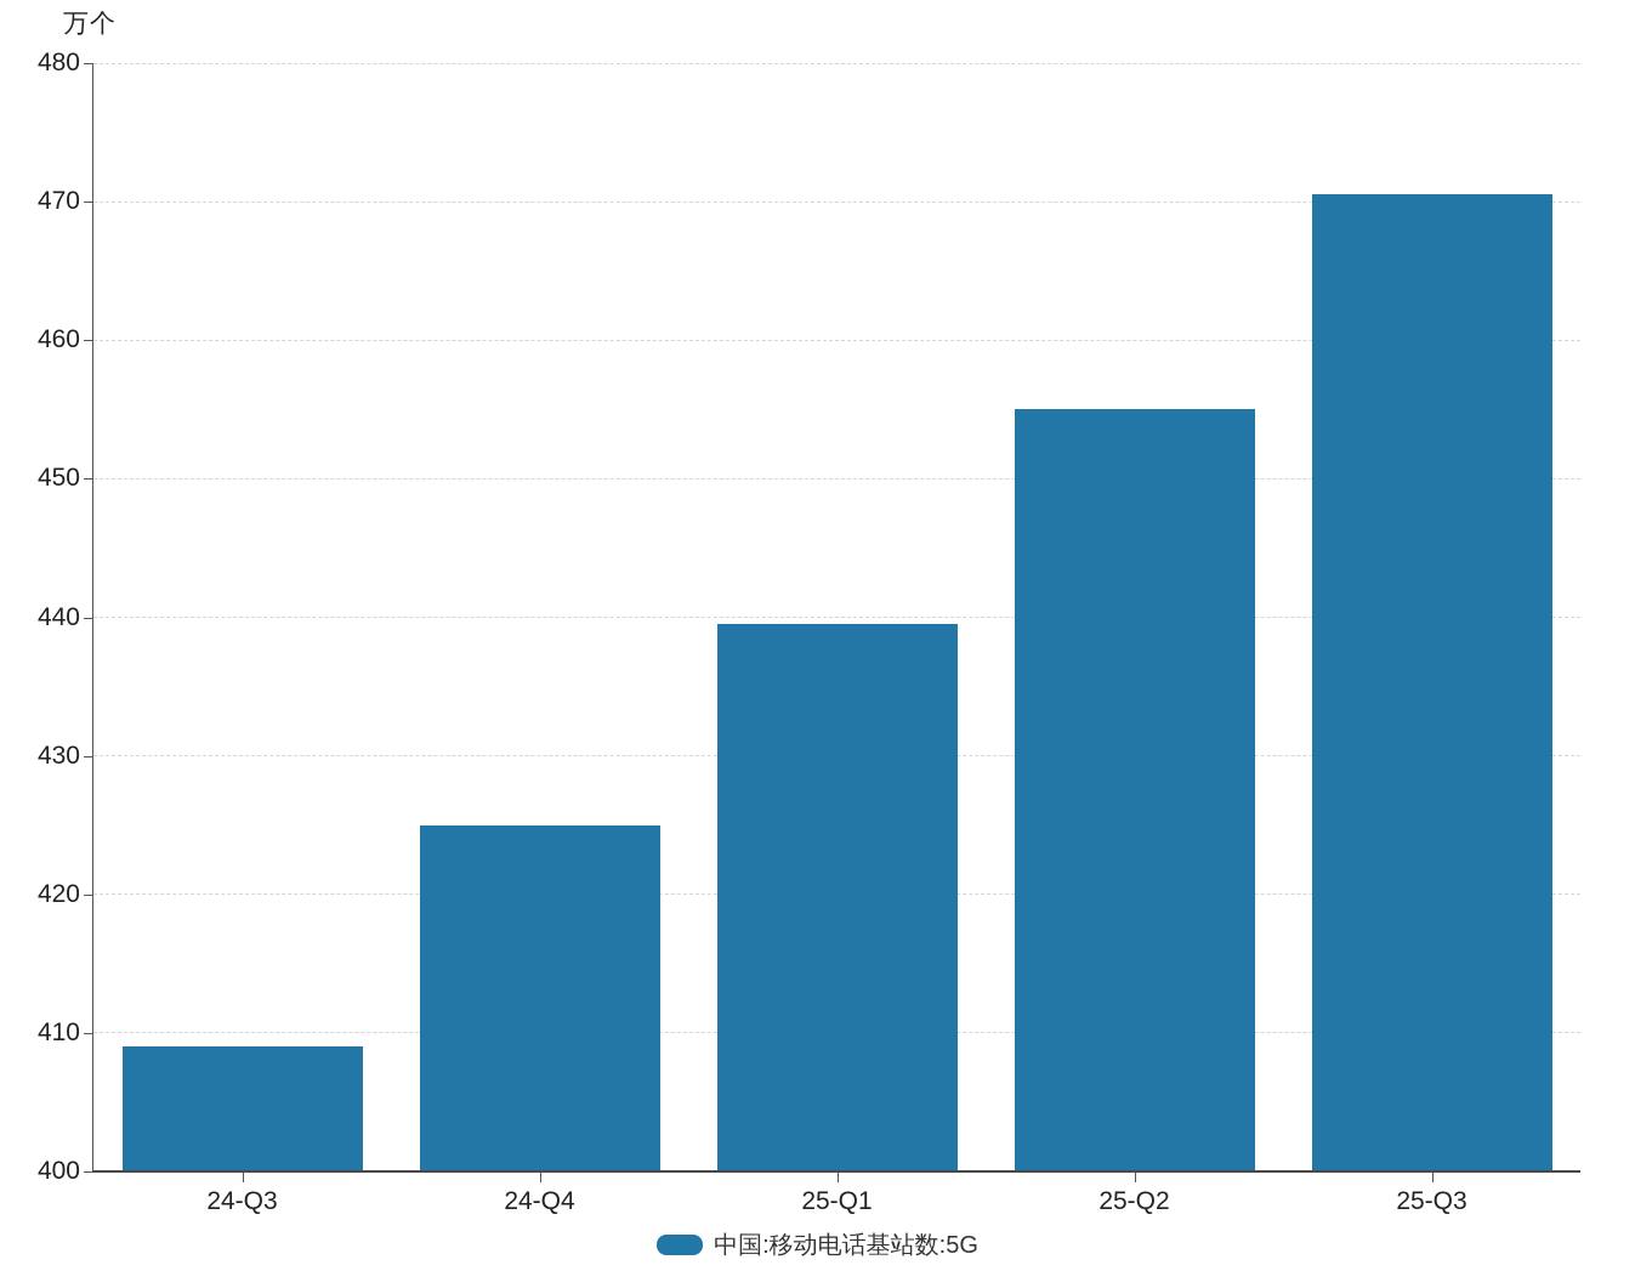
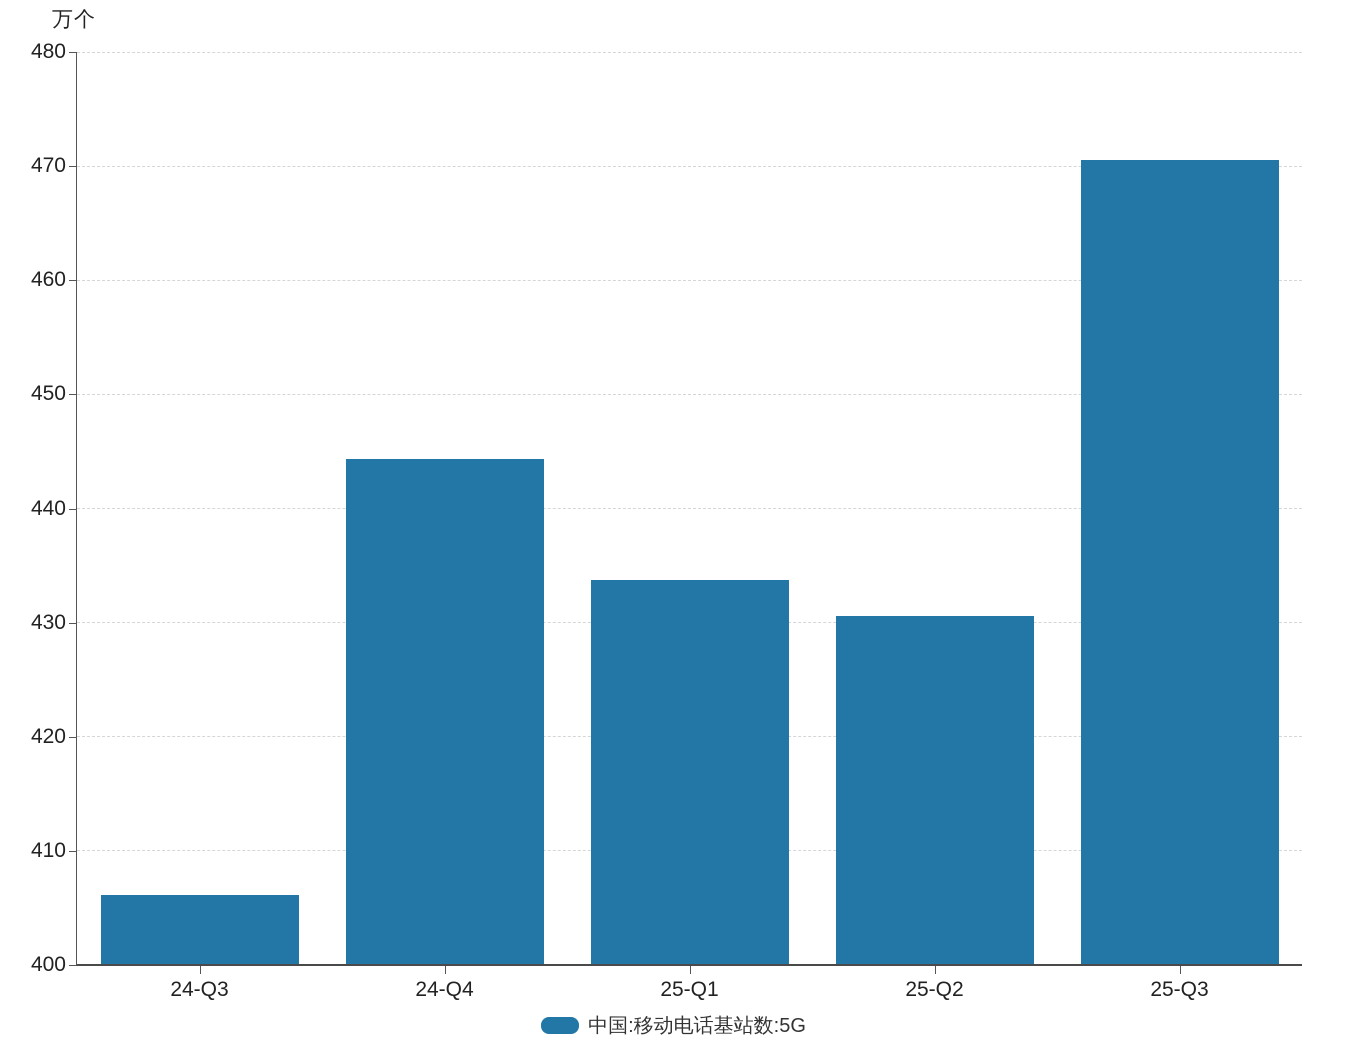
24-Q3: 409.0 -> 406.1
24-Q4: 425.0 -> 444.3
25-Q1: 439.5 -> 433.7
25-Q2: 455.0 -> 430.6
